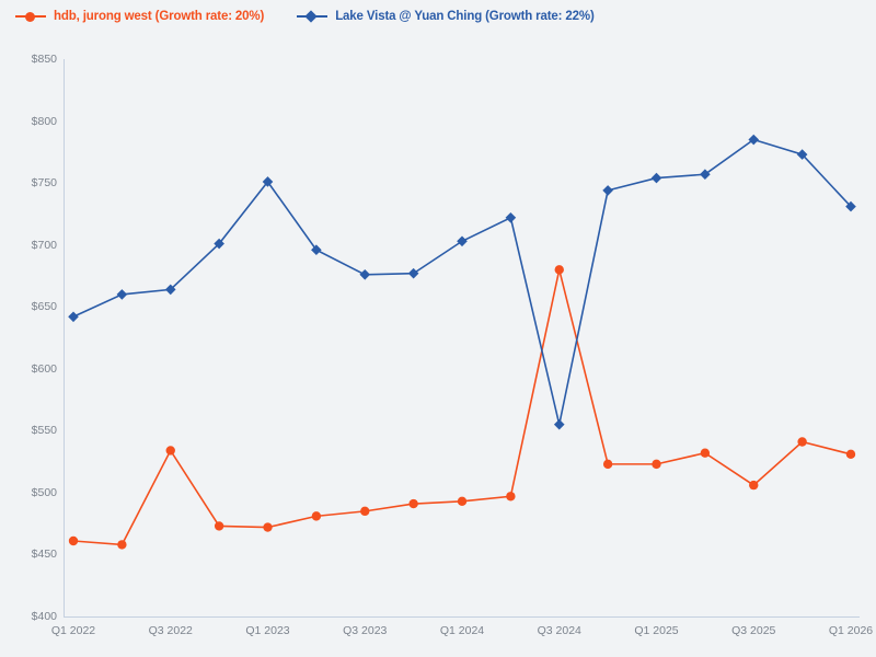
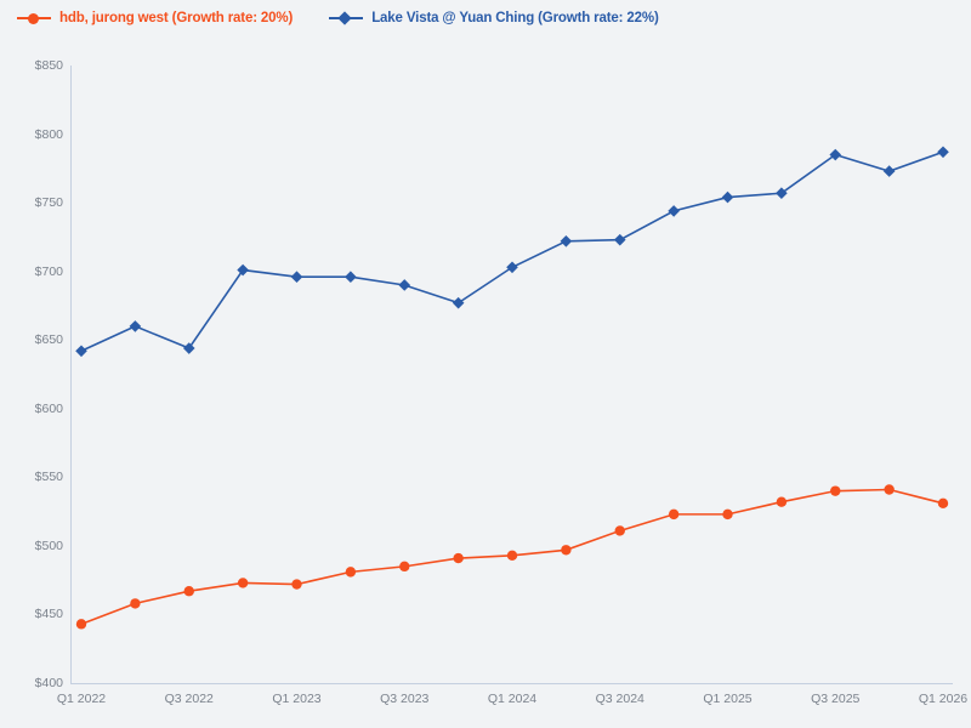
hdb, jurong west (Growth rate: 20%)/Q1 2022: $461 -> $443
hdb, jurong west (Growth rate: 20%)/Q3 2022: $534 -> $467
Lake Vista @ Yuan Ching (Growth rate: 22%)/Q3 2022: $664 -> $644
Lake Vista @ Yuan Ching (Growth rate: 22%)/Q1 2023: $751 -> $696
Lake Vista @ Yuan Ching (Growth rate: 22%)/Q3 2023: $676 -> $690
hdb, jurong west (Growth rate: 20%)/Q3 2024: $680 -> $511
Lake Vista @ Yuan Ching (Growth rate: 22%)/Q3 2024: $555 -> $723
hdb, jurong west (Growth rate: 20%)/Q3 2025: $506 -> $540
Lake Vista @ Yuan Ching (Growth rate: 22%)/Q1 2026: $731 -> $787
